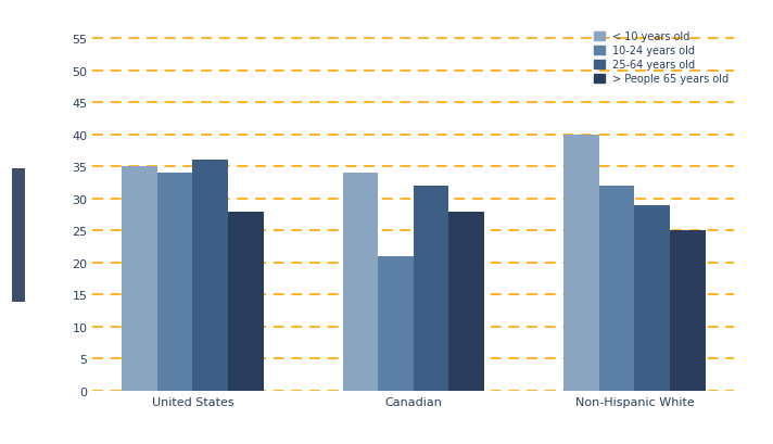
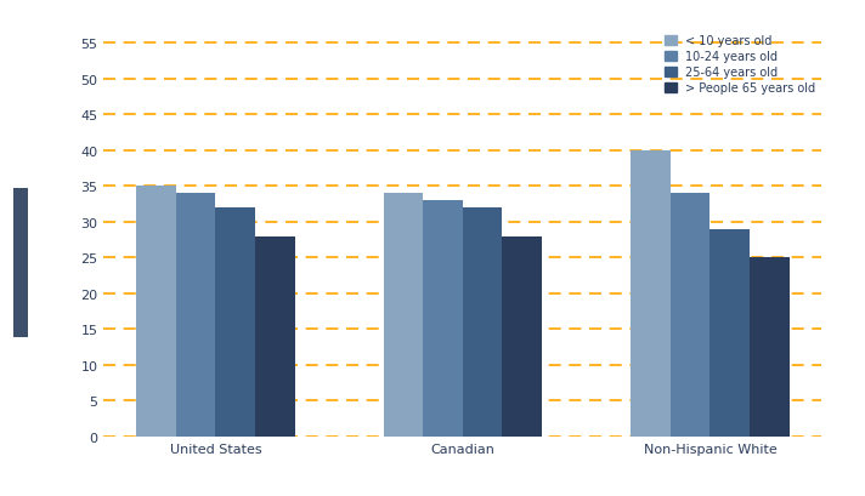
25-64 years old/United States: 36 -> 32
10-24 years old/Canadian: 21 -> 33
10-24 years old/Non-Hispanic White: 32 -> 34
